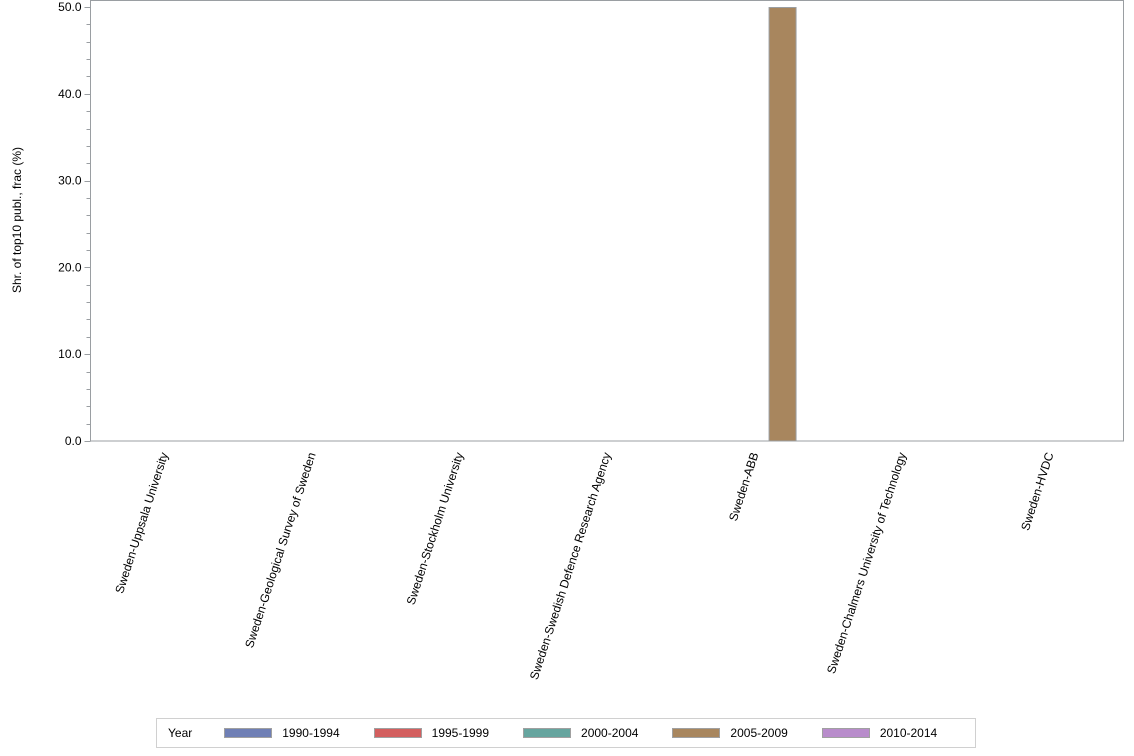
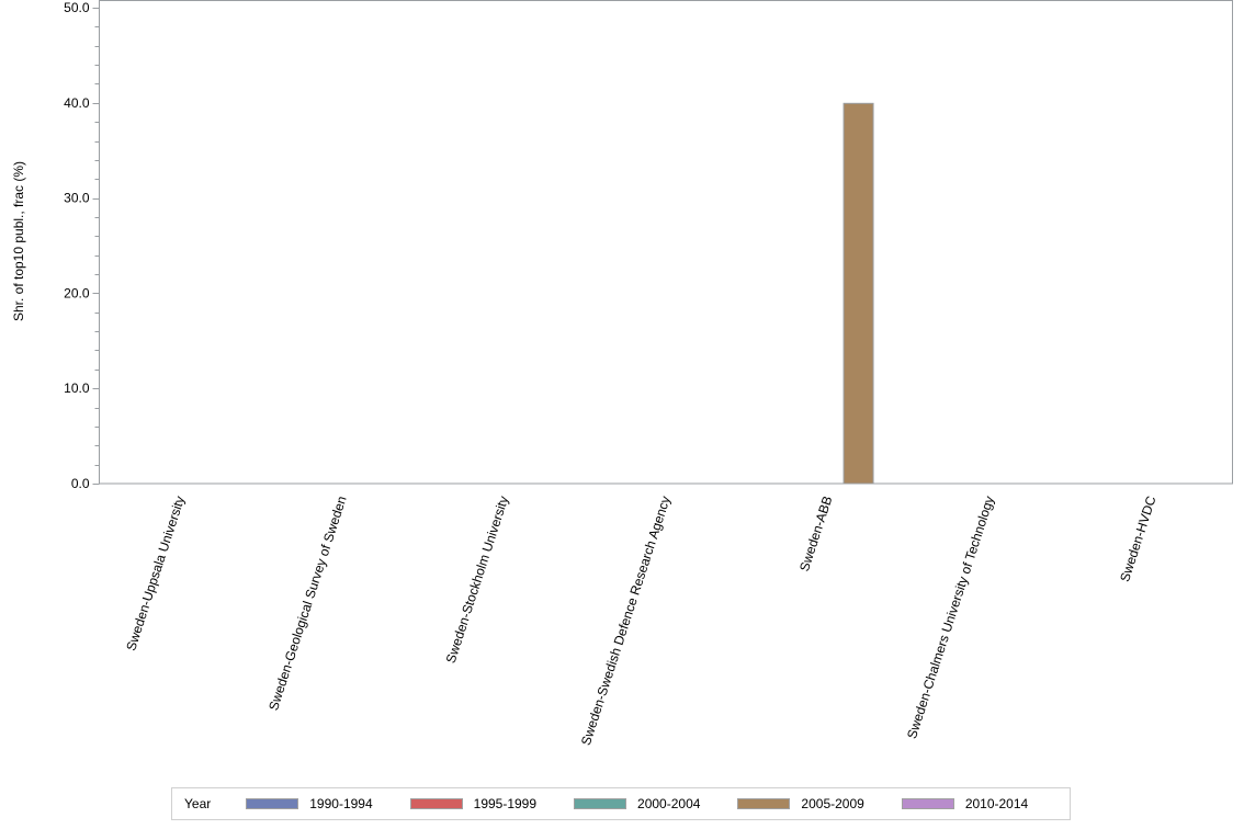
2005-2009/Sweden-ABB: 50 -> 40
